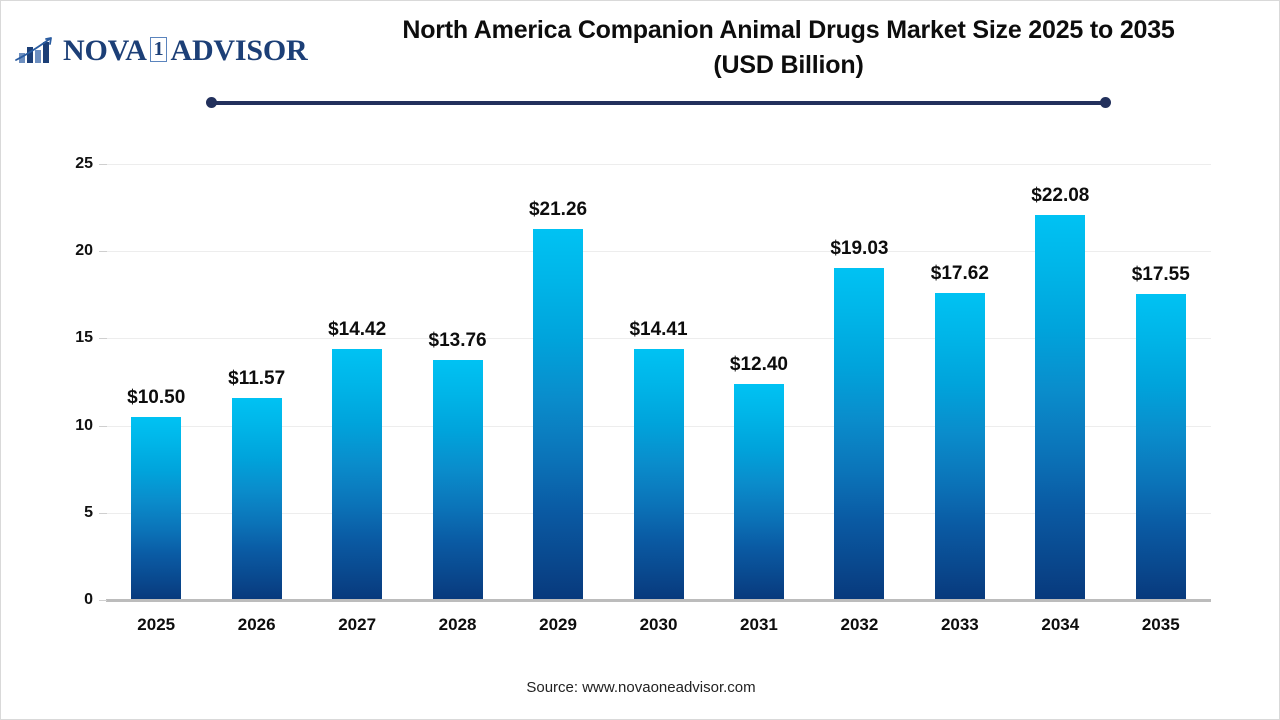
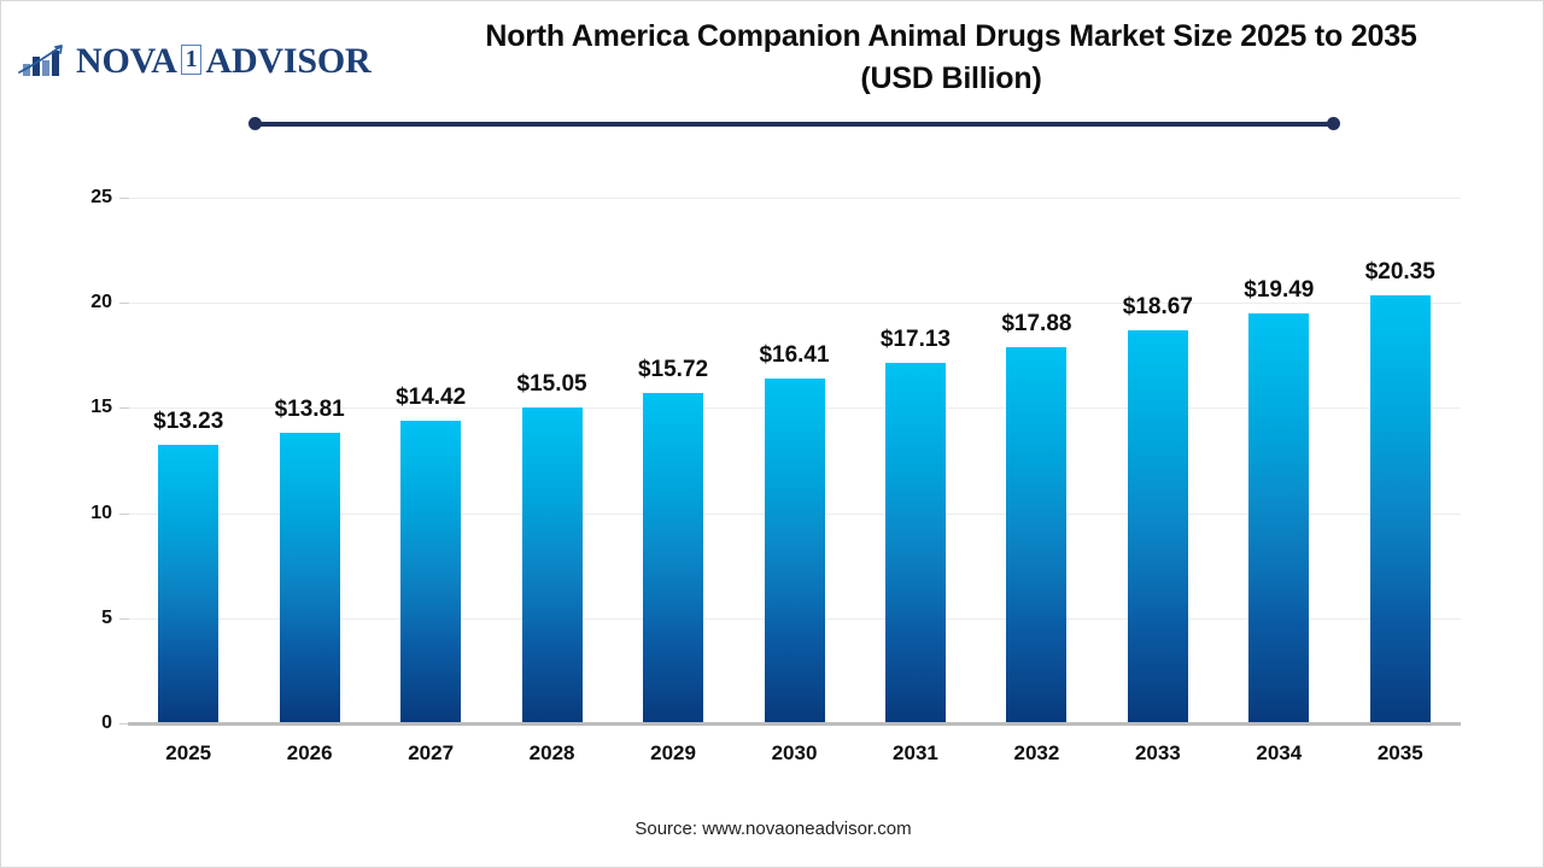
2025: $10.50 -> $13.23
2026: $11.57 -> $13.81
2028: $13.76 -> $15.05
2029: $21.26 -> $15.72
2030: $14.41 -> $16.41
2031: $12.40 -> $17.13
2032: $19.03 -> $17.88
2033: $17.62 -> $18.67
2034: $22.08 -> $19.49
2035: $17.55 -> $20.35
